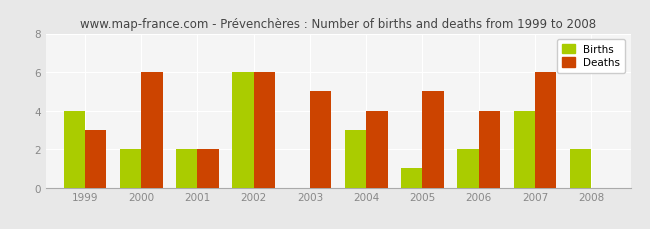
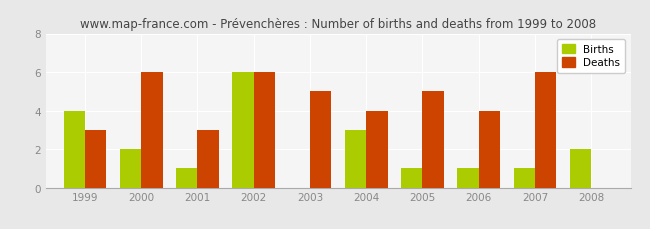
Births/2001: 2 -> 1
Deaths/2001: 2 -> 3
Births/2006: 2 -> 1
Births/2007: 4 -> 1
